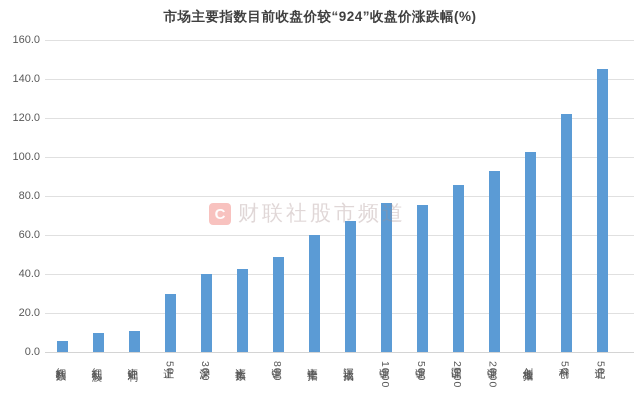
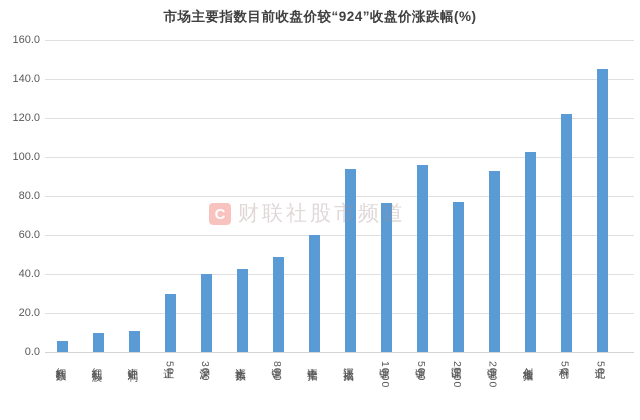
深证成指: 67 -> 94
中证500: 76 -> 96
国证2000: 86 -> 77
